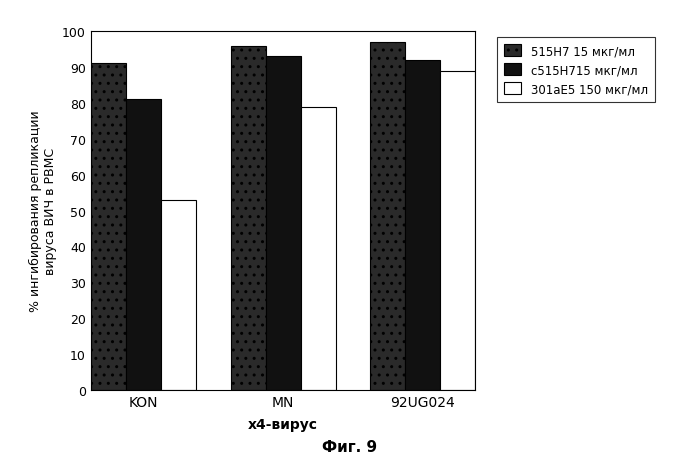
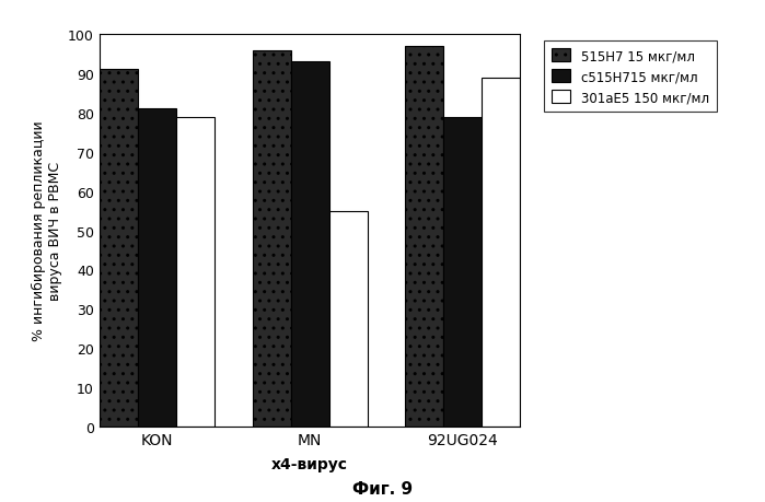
301аE5 150 мкг/мл/KON: 53 -> 79
301аE5 150 мкг/мл/MN: 79 -> 55
с515H715 мкг/мл/92UG024: 92 -> 79
